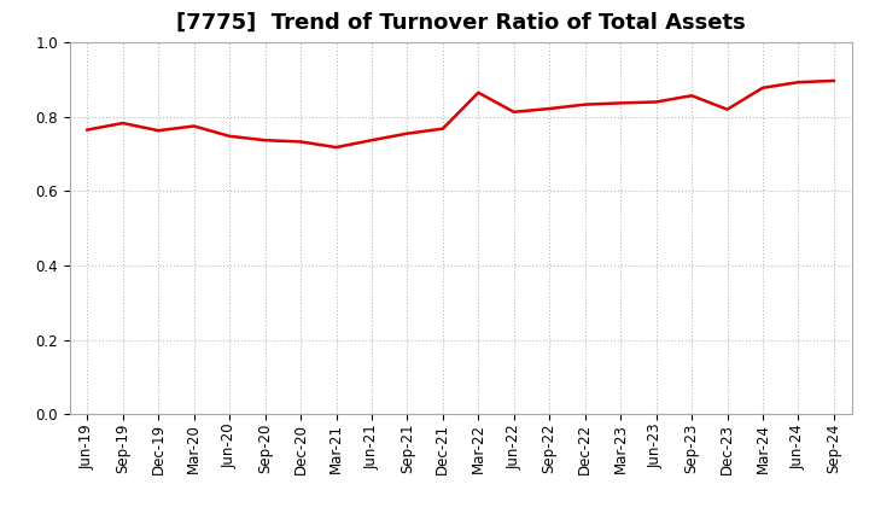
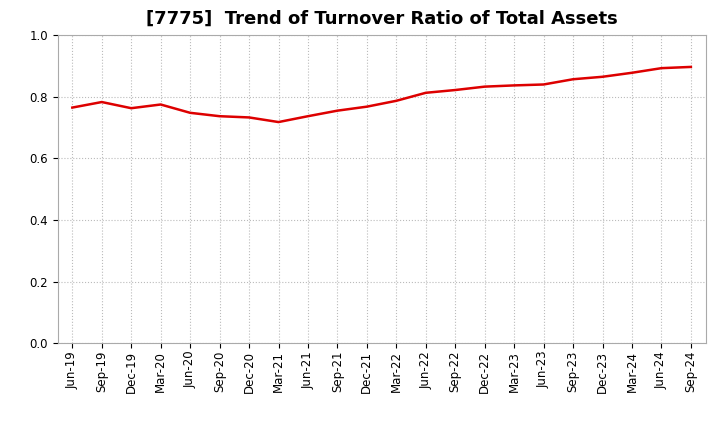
Mar-22: 0.865 -> 0.787
Dec-23: 0.820 -> 0.865
